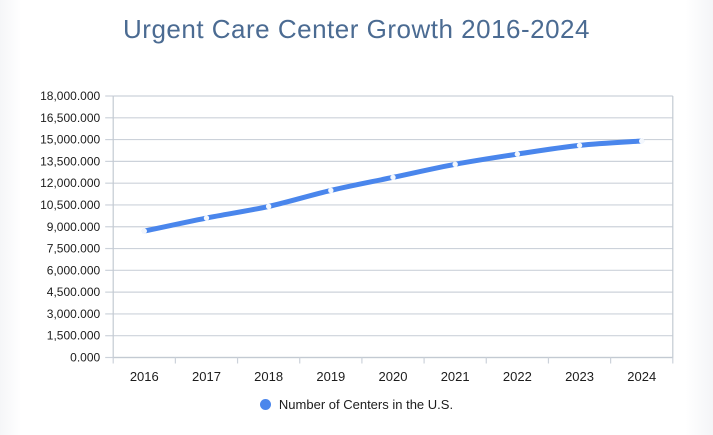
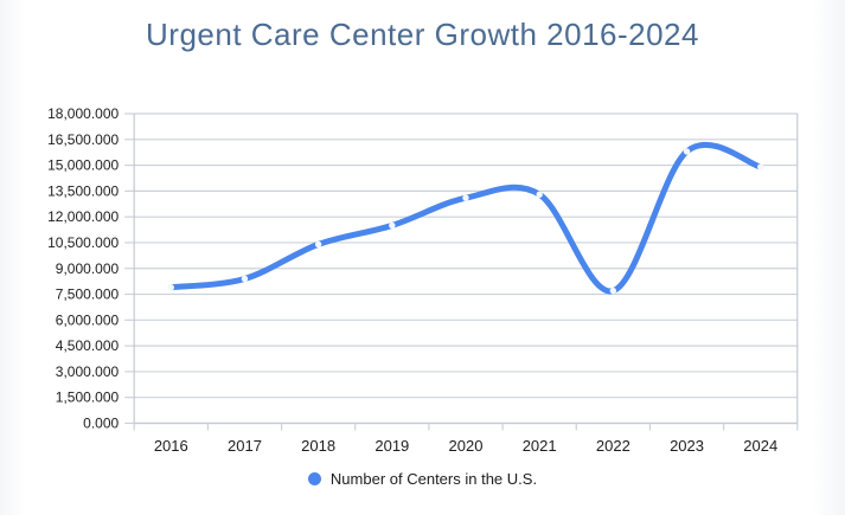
2016: 8700 -> 7900
2017: 9600 -> 8400
2020: 12400 -> 13100
2022: 14000 -> 7700
2023: 14600 -> 15800
